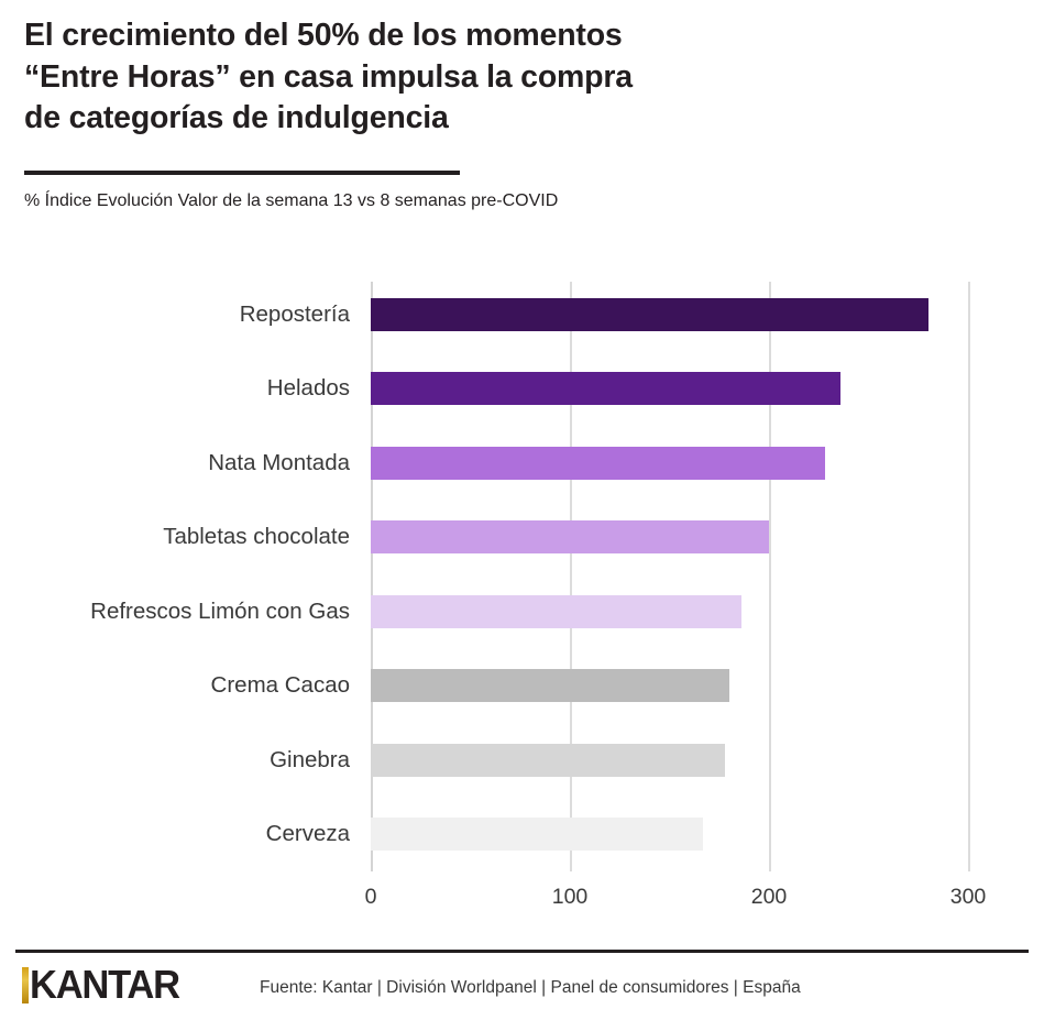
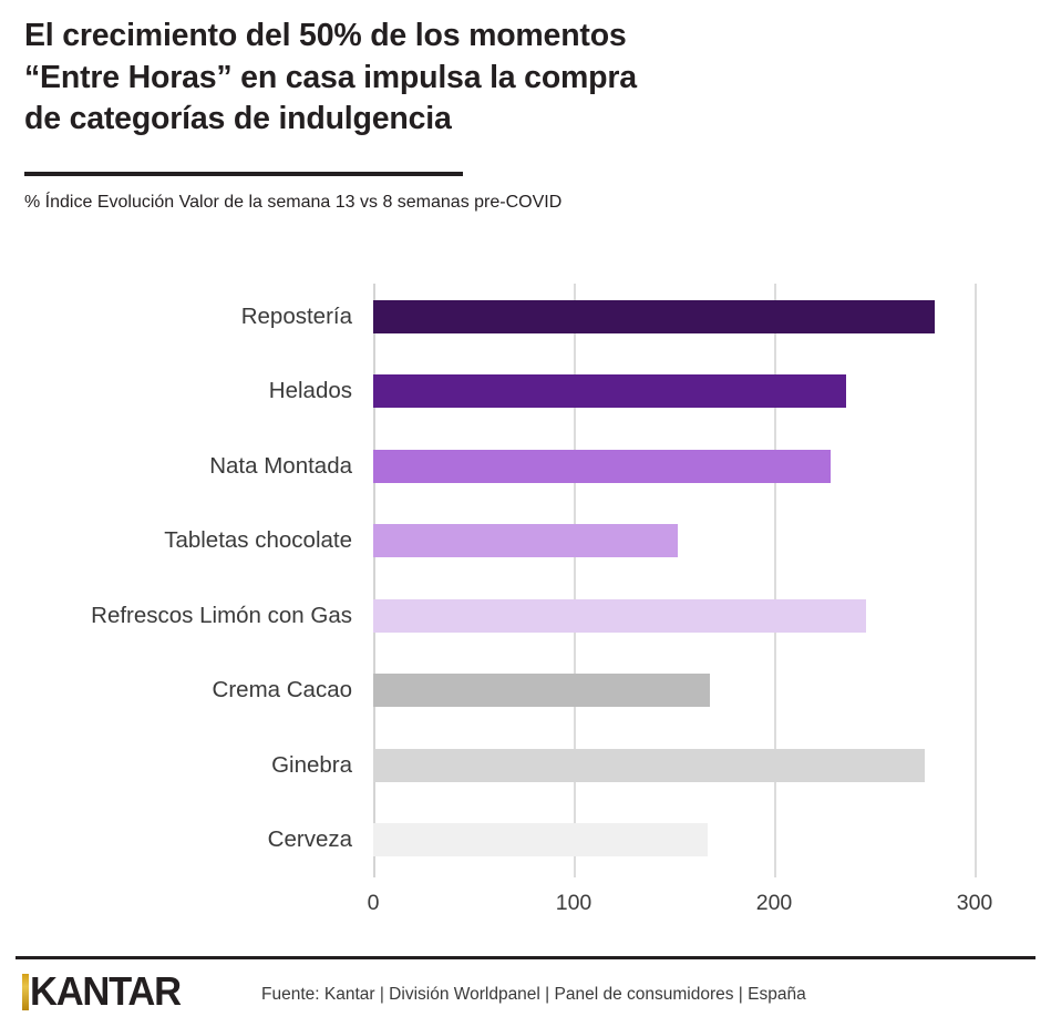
Tabletas chocolate: 200 -> 152
Refrescos Limón con Gas: 186 -> 246
Crema Cacao: 180 -> 168
Ginebra: 178 -> 275
